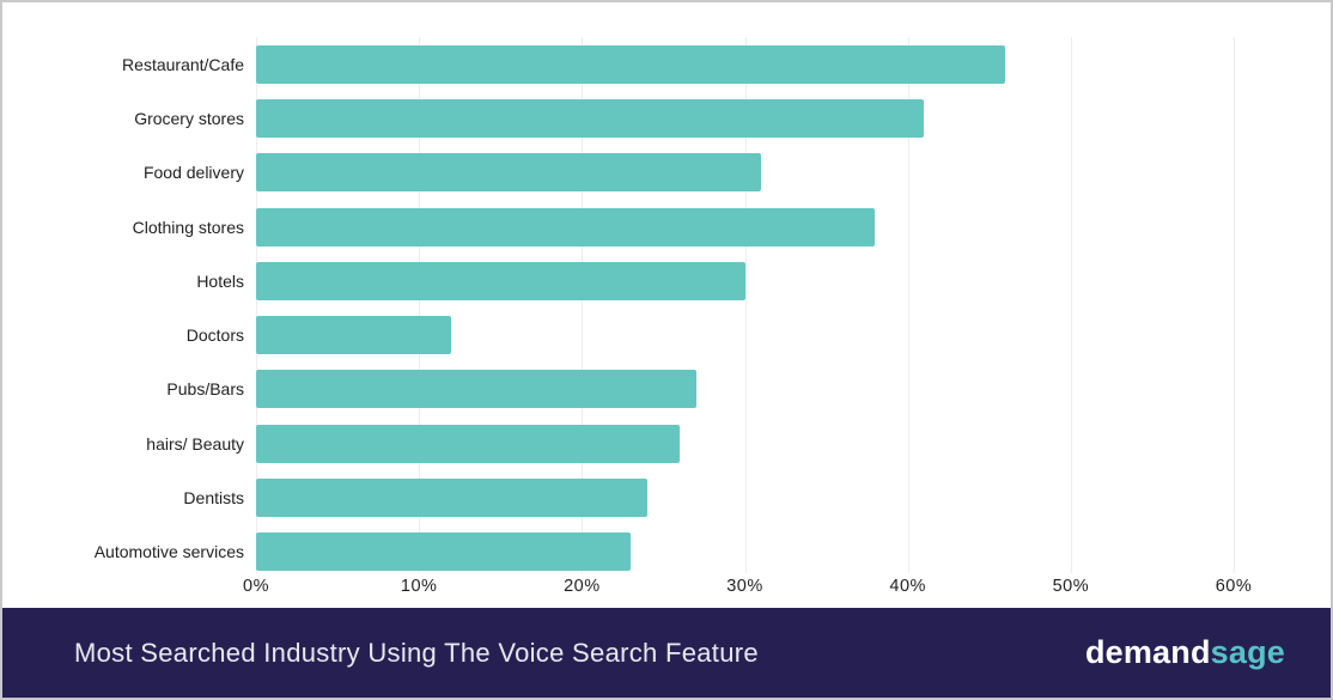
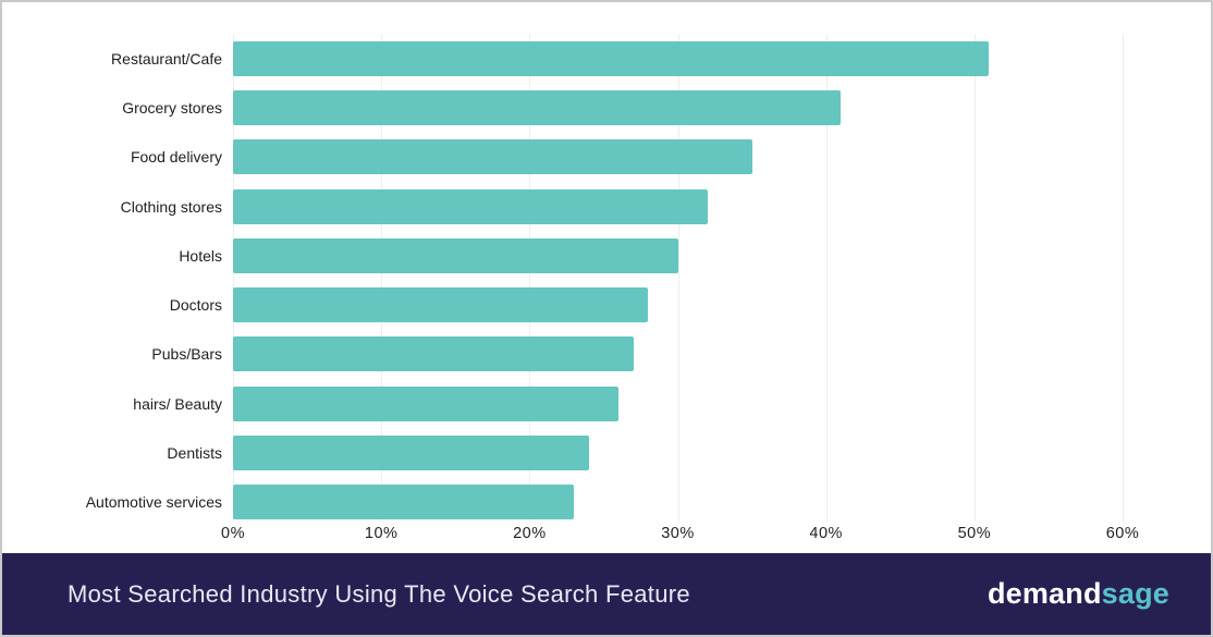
Restaurant/Cafe: 46% -> 51%
Food delivery: 31% -> 35%
Clothing stores: 38% -> 32%
Doctors: 12% -> 28%
